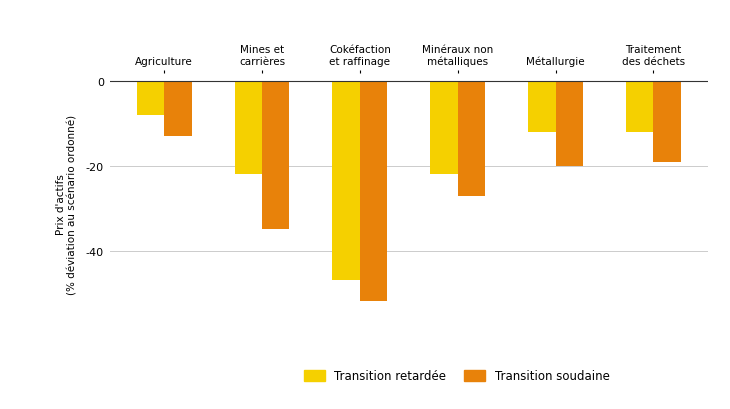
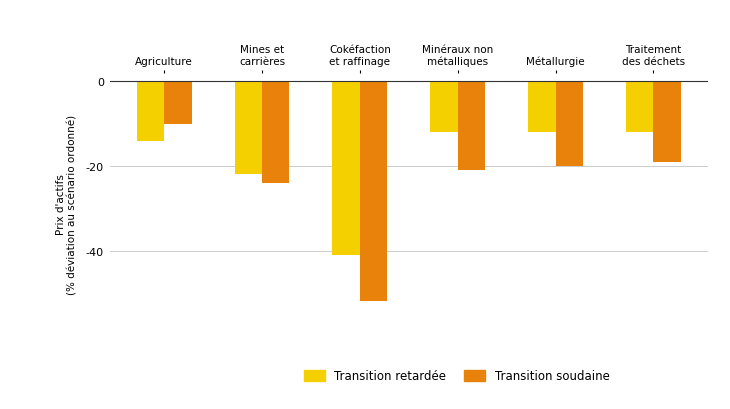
Transition retardée/Agriculture: -8 -> -14
Transition soudaine/Agriculture: -13 -> -10
Transition soudaine/Mines et carrières: -35 -> -24
Transition retardée/Cokéfaction et raffinage: -47 -> -41
Transition retardée/Minéraux non métalliques: -22 -> -12
Transition soudaine/Minéraux non métalliques: -27 -> -21
